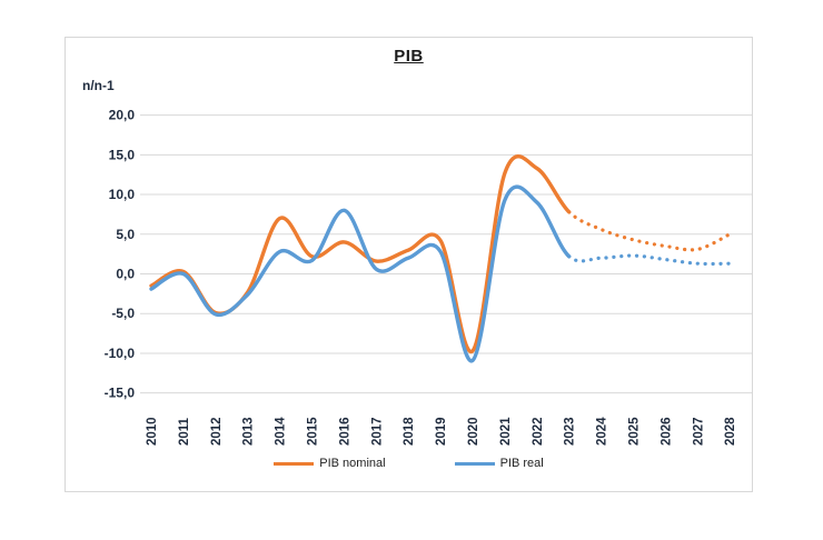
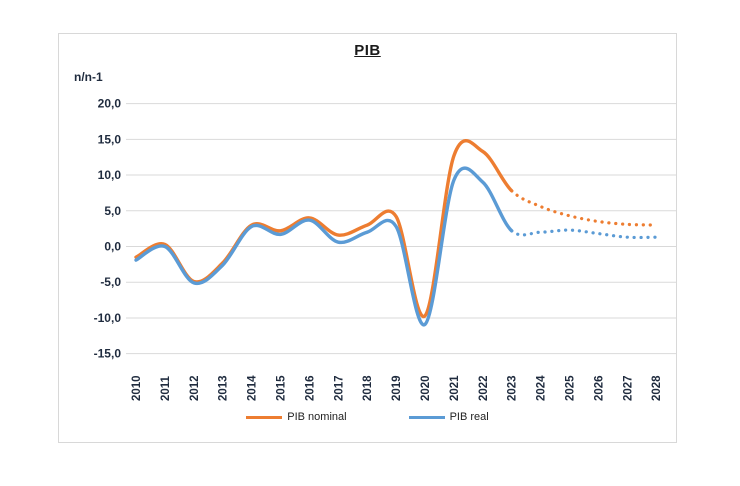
PIB nominal/2014: 7 -> 3
PIB real/2016: 8 -> 4
PIB nominal/2028: 5 -> 3
